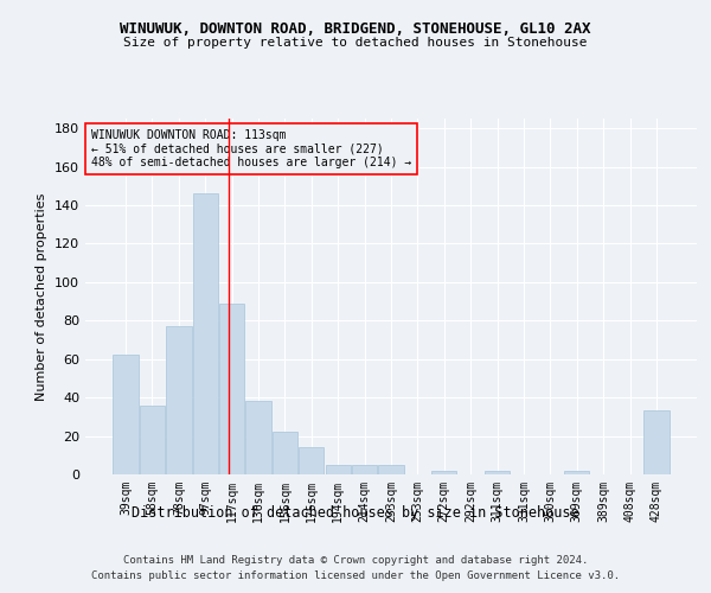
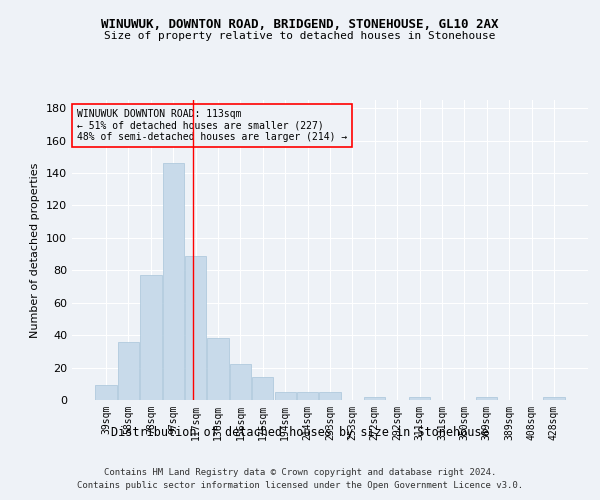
39sqm: 62 -> 9
428sqm: 33 -> 2
